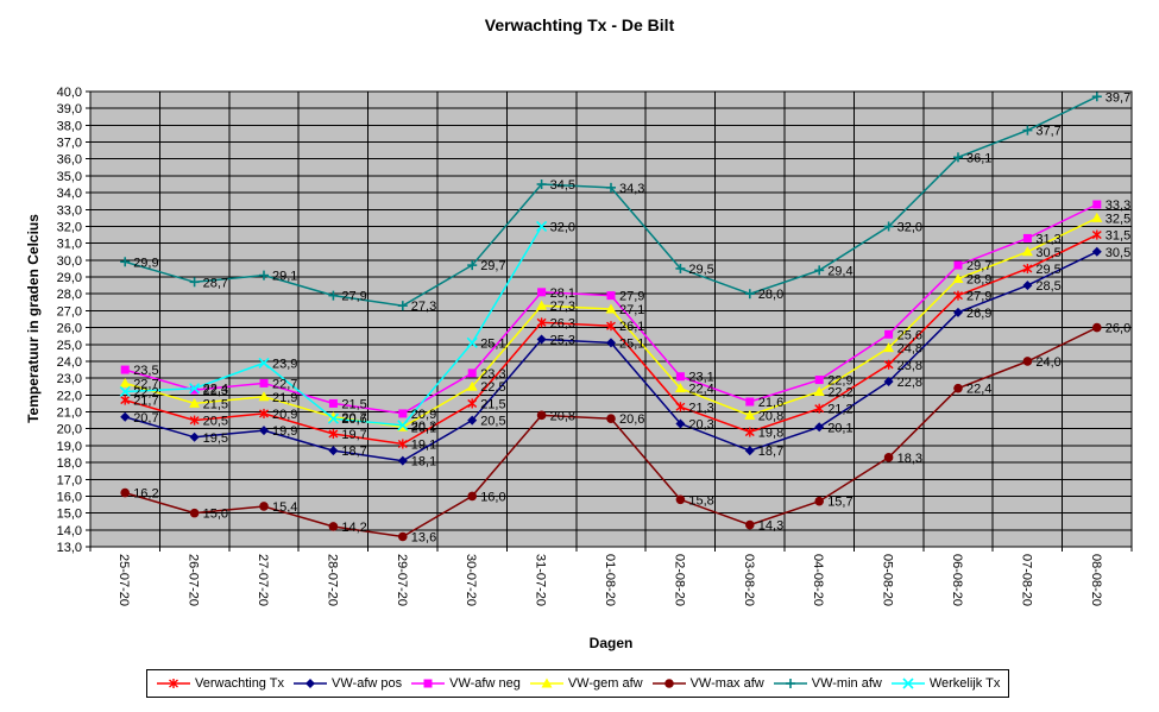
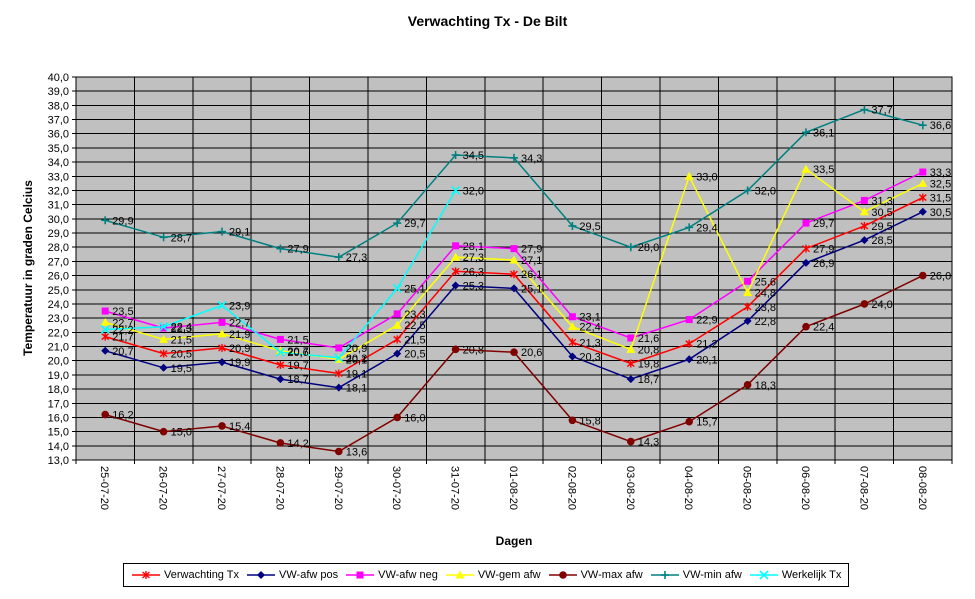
VW-gem afw/04-08-20: 22,2 -> 33,0
VW-gem afw/06-08-20: 28,9 -> 33,5
VW-min afw/08-08-20: 39,7 -> 36,6
